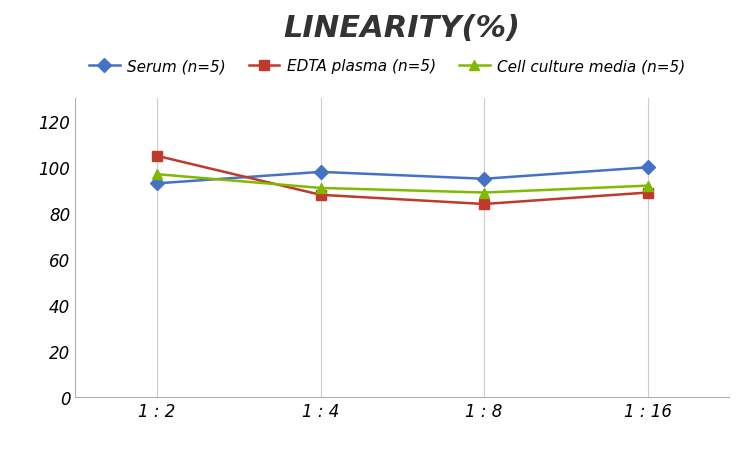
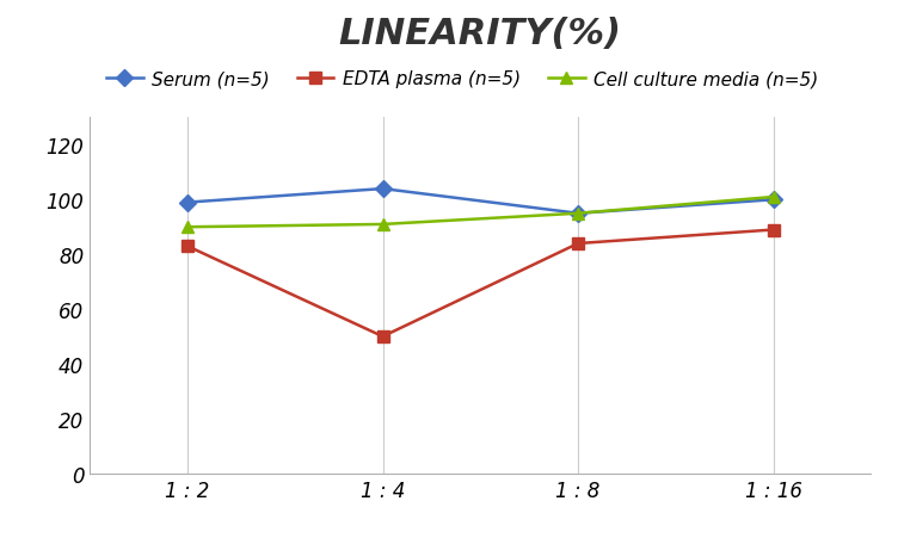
Serum (n=5)/1 : 2: 93 -> 99
EDTA plasma (n=5)/1 : 2: 105 -> 83
Cell culture media (n=5)/1 : 2: 97 -> 90
Serum (n=5)/1 : 4: 98 -> 104
EDTA plasma (n=5)/1 : 4: 88 -> 50
Cell culture media (n=5)/1 : 8: 89 -> 95
Cell culture media (n=5)/1 : 16: 92 -> 101
